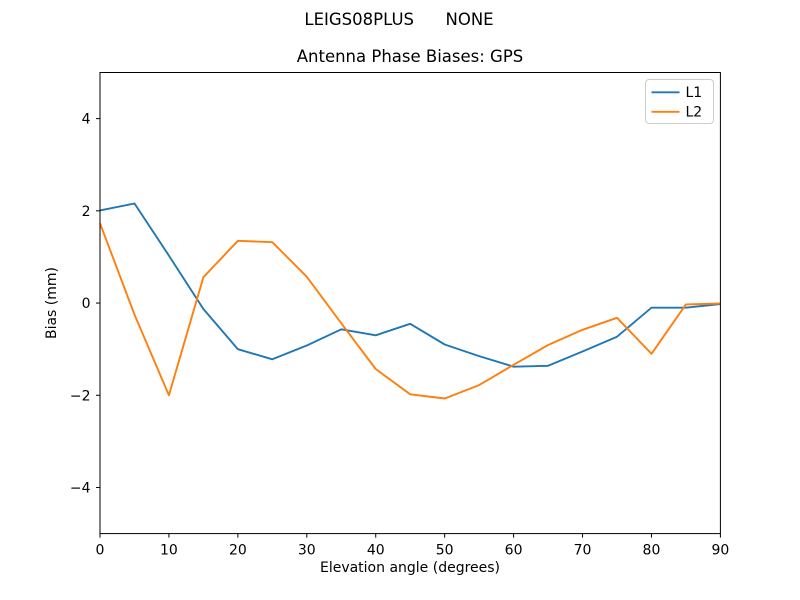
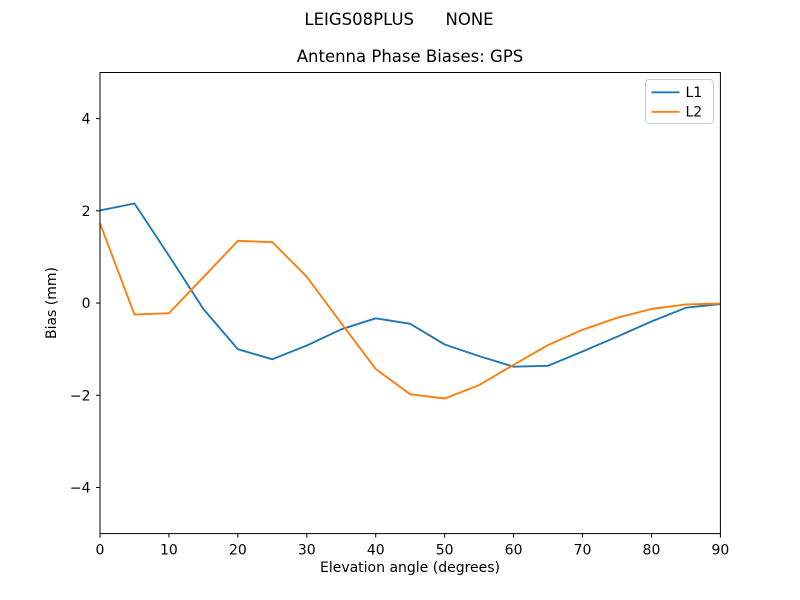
L2/10: -2.0 -> -0.2
L1/40: -0.7 -> -0.3
L1/80: -0.1 -> -0.4
L2/80: -1.1 -> -0.1
